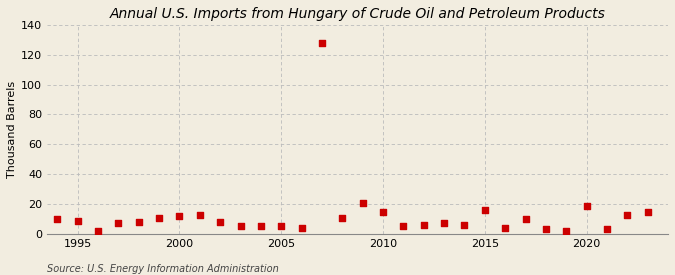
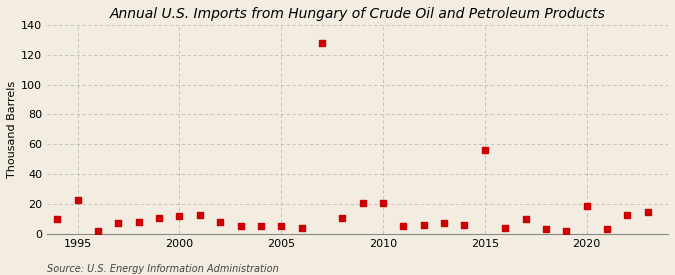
1995: 9 -> 23
2010: 15 -> 21
2015: 16 -> 56
